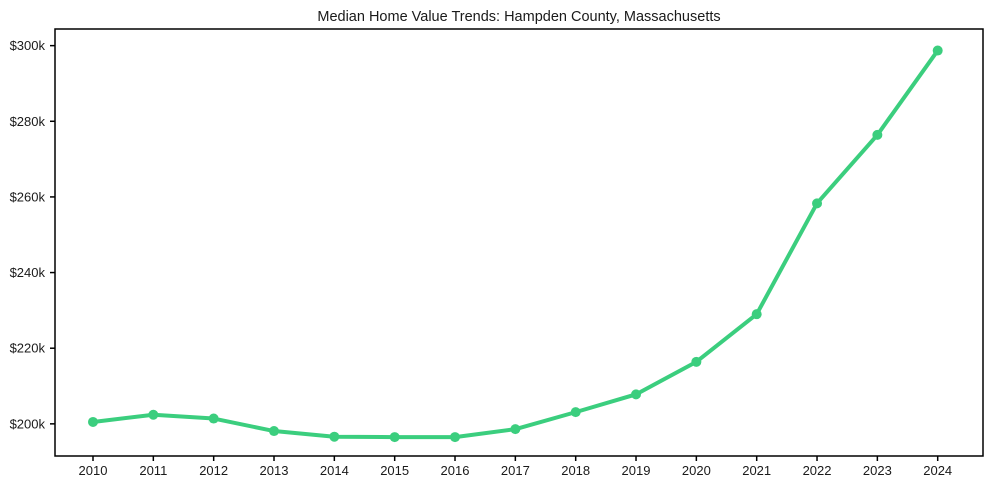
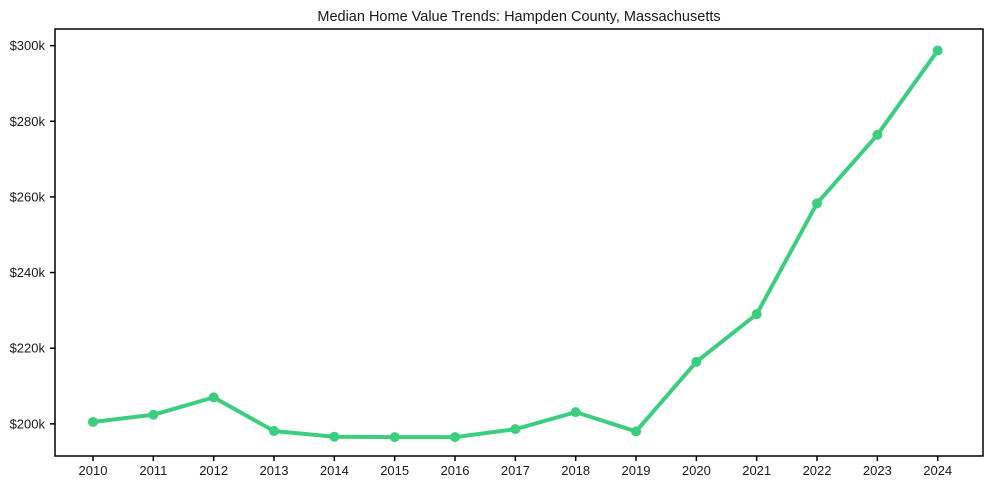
2012: $201k -> $207k
2019: $208k -> $198k
